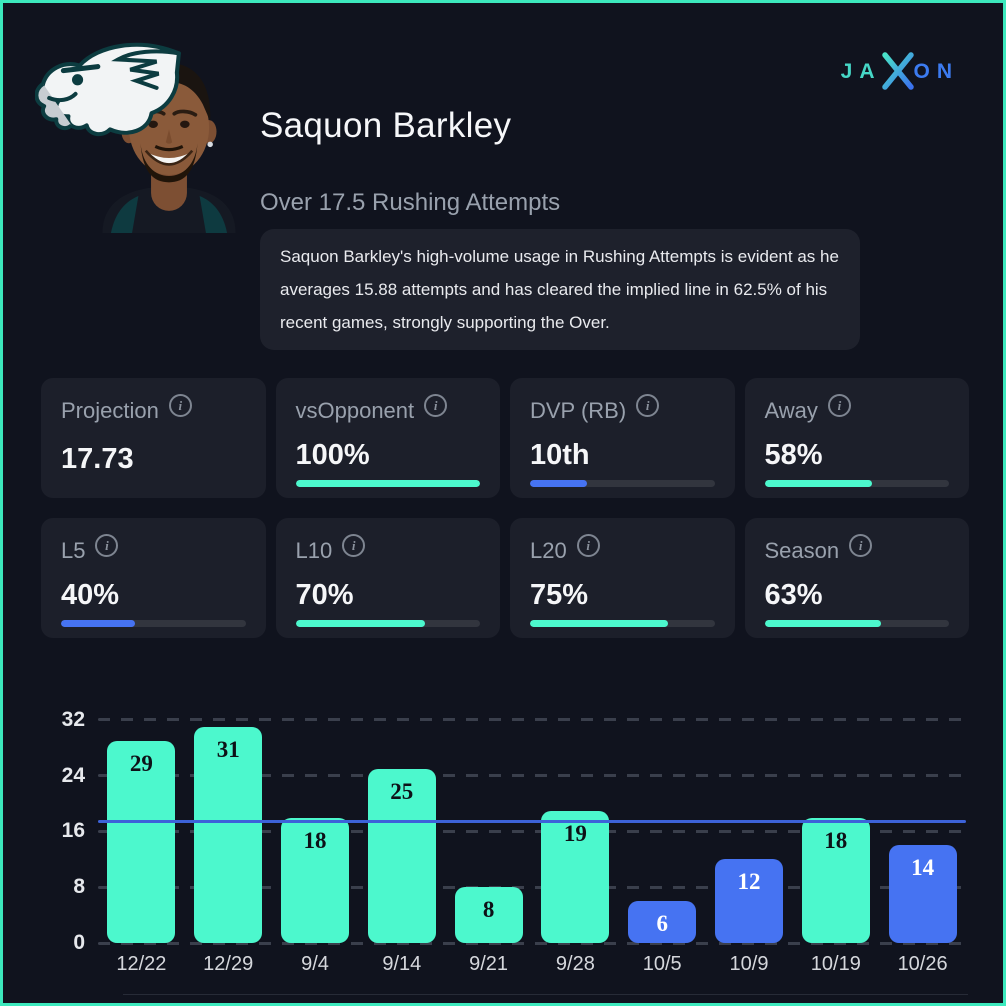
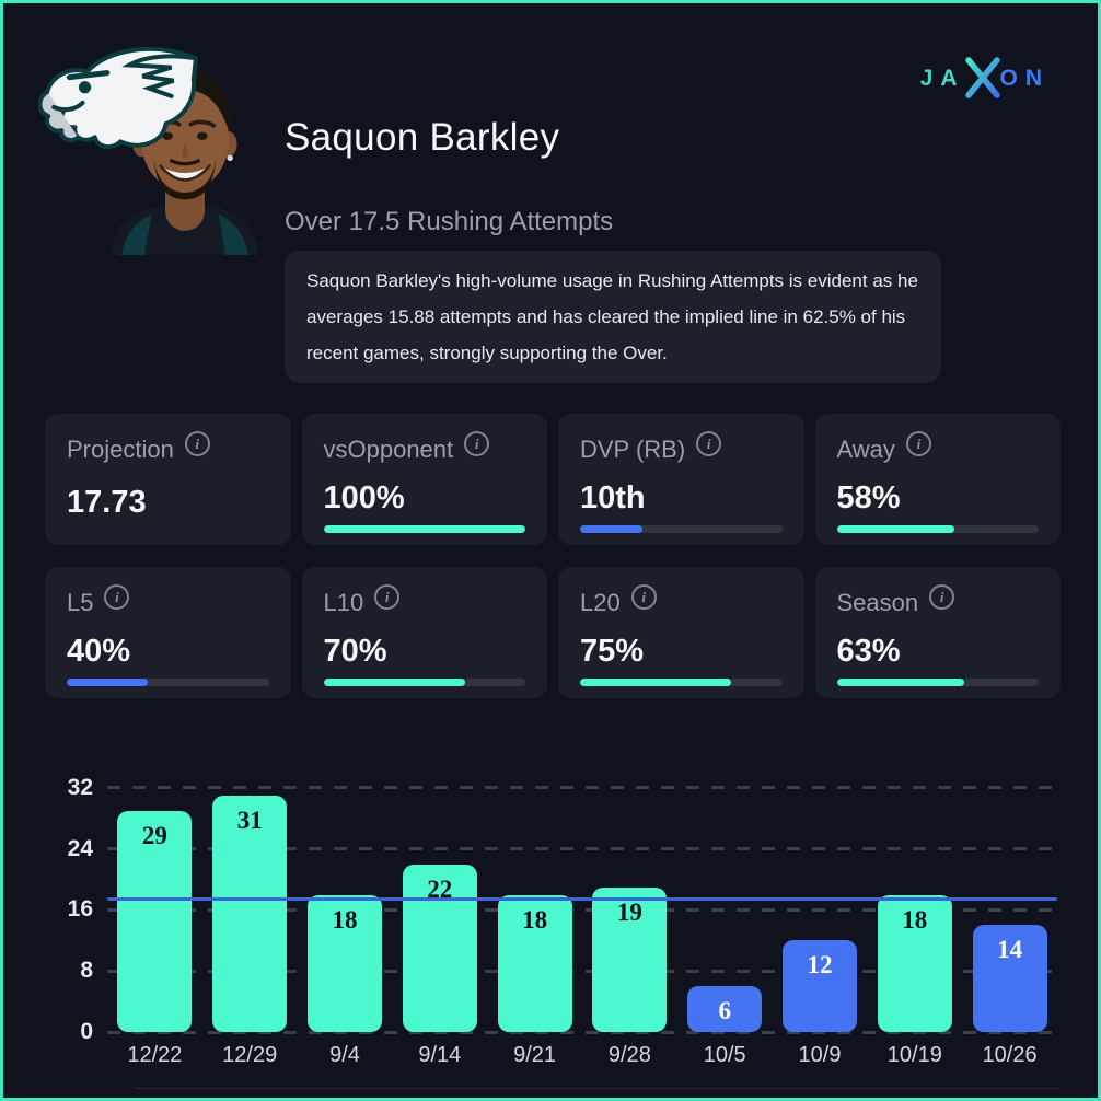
9/14: 25 -> 22
9/21: 8 -> 18
